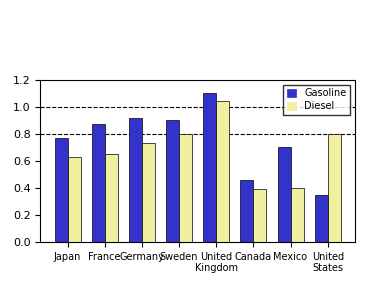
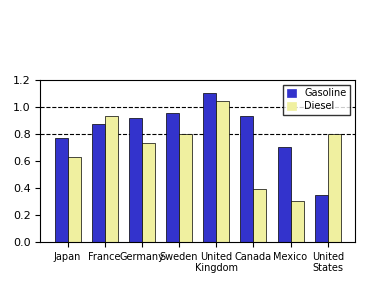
Diesel/France: 0.65 -> 0.93
Gasoline/Sweden: 0.90 -> 0.95
Gasoline/Canada: 0.46 -> 0.93
Diesel/Mexico: 0.40 -> 0.30
